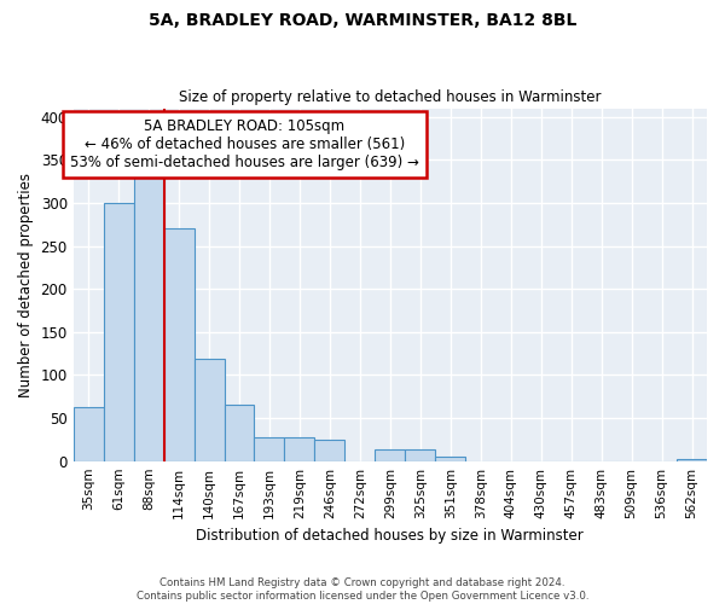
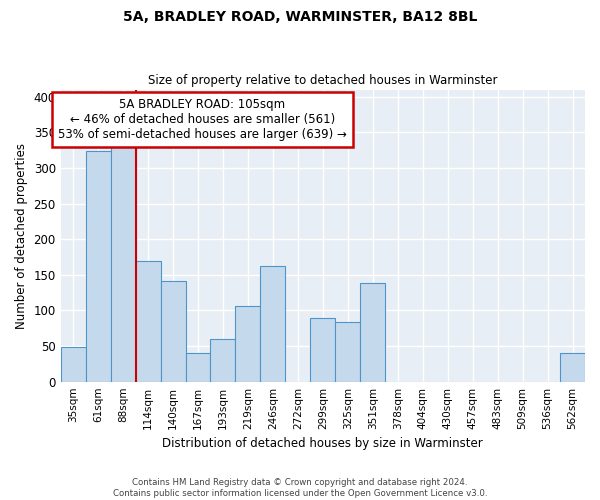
35sqm: 63 -> 48
61sqm: 300 -> 324
114sqm: 270 -> 170
140sqm: 119 -> 142
167sqm: 65 -> 40
193sqm: 28 -> 60
219sqm: 28 -> 106
246sqm: 25 -> 162
299sqm: 13 -> 90
325sqm: 13 -> 84
351sqm: 5 -> 138
562sqm: 3 -> 40
